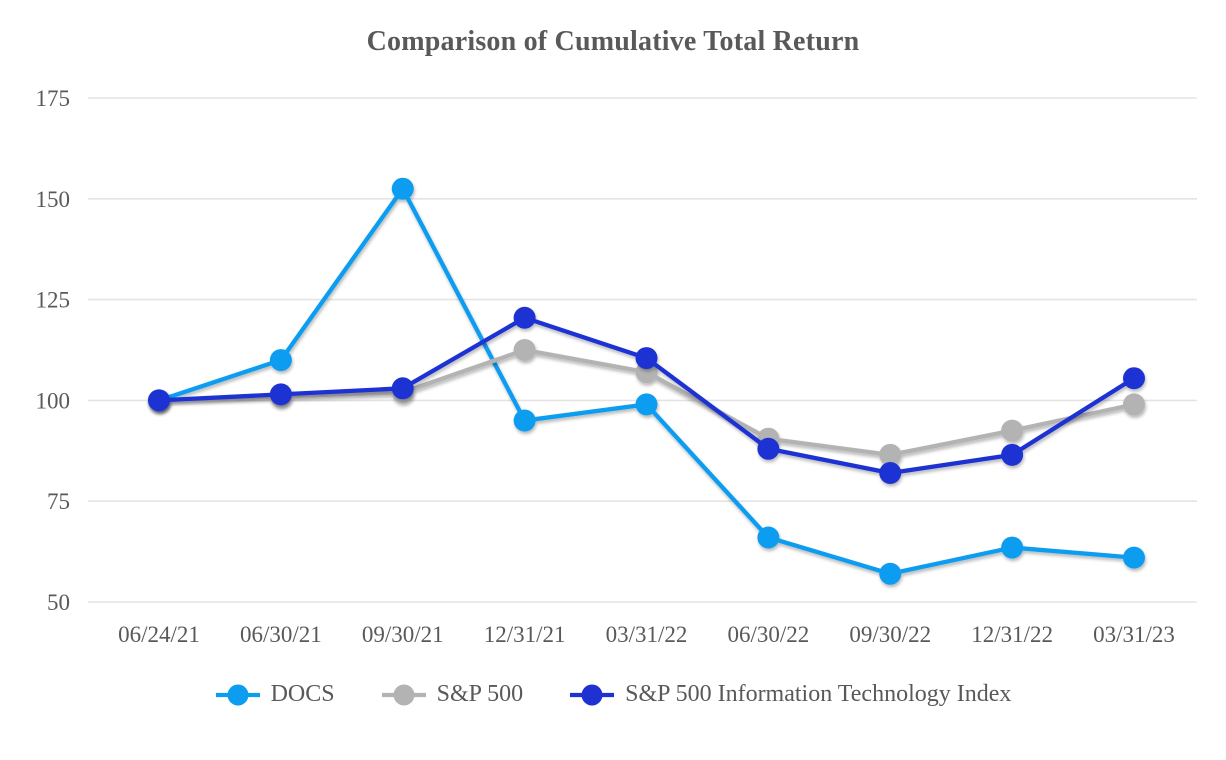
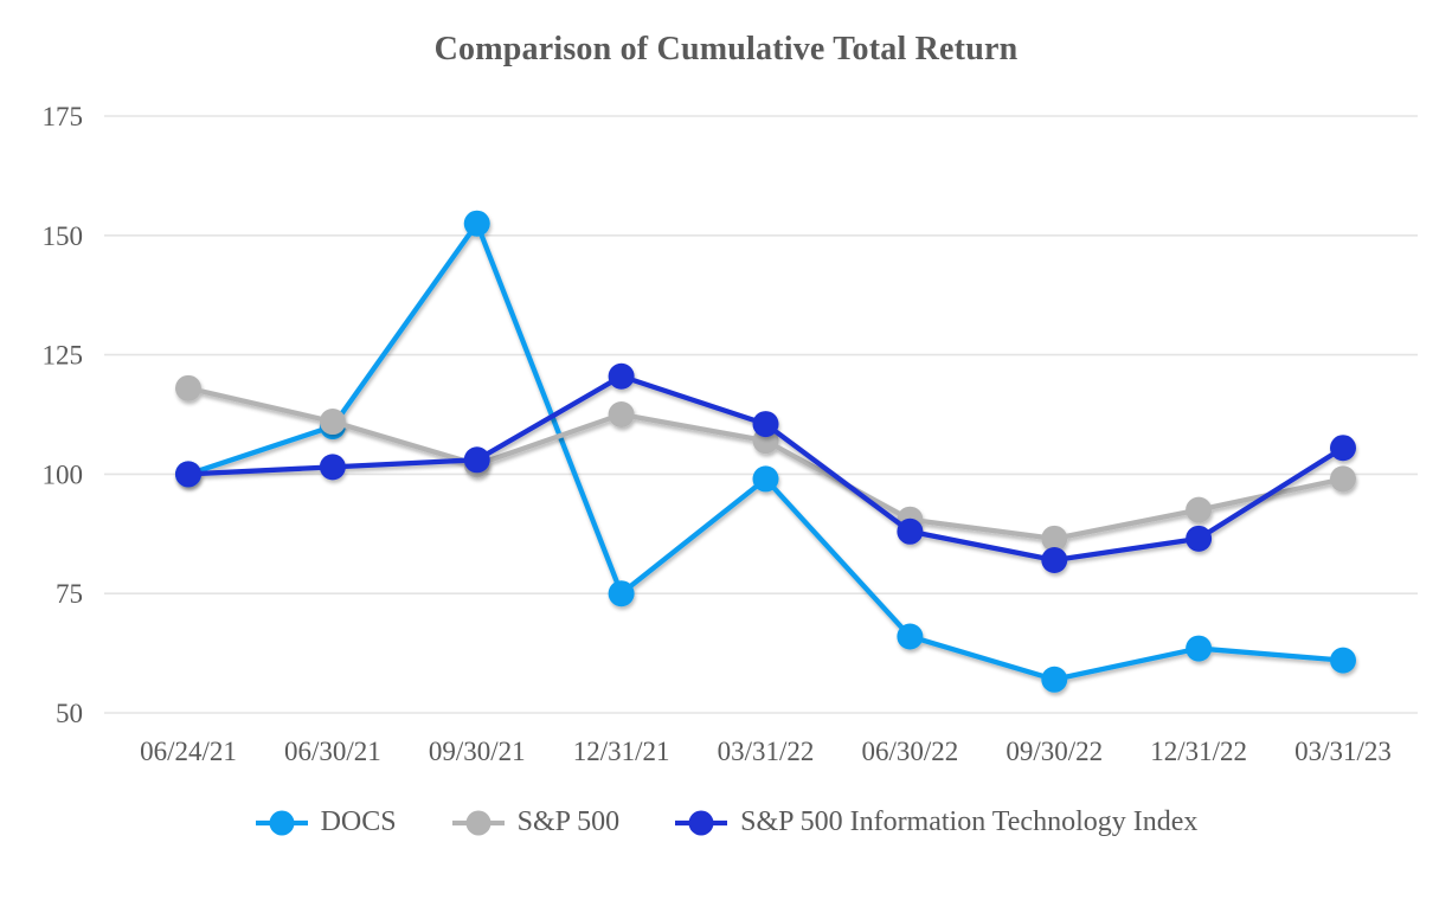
S&P 500/06/24/21: 100 -> 118
S&P 500/06/30/21: 101 -> 111
DOCS/12/31/21: 95 -> 75
